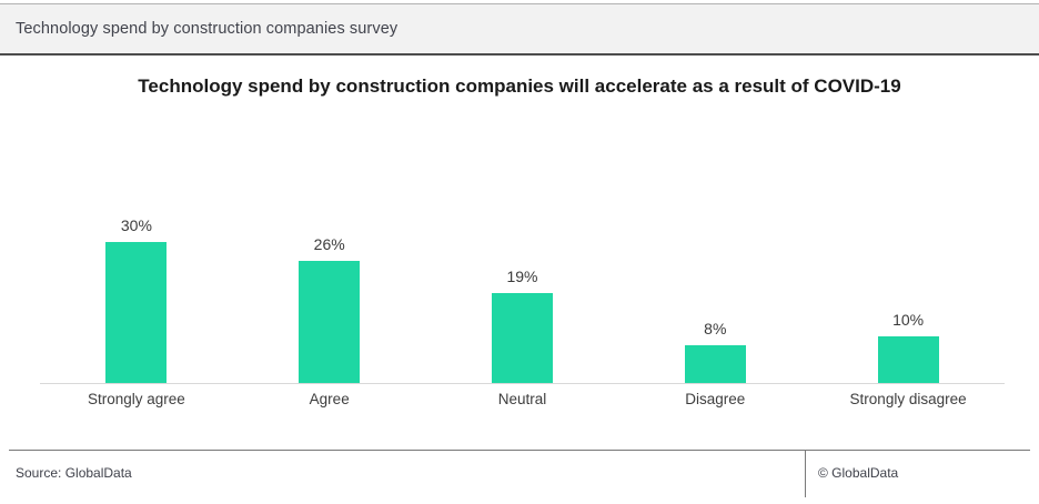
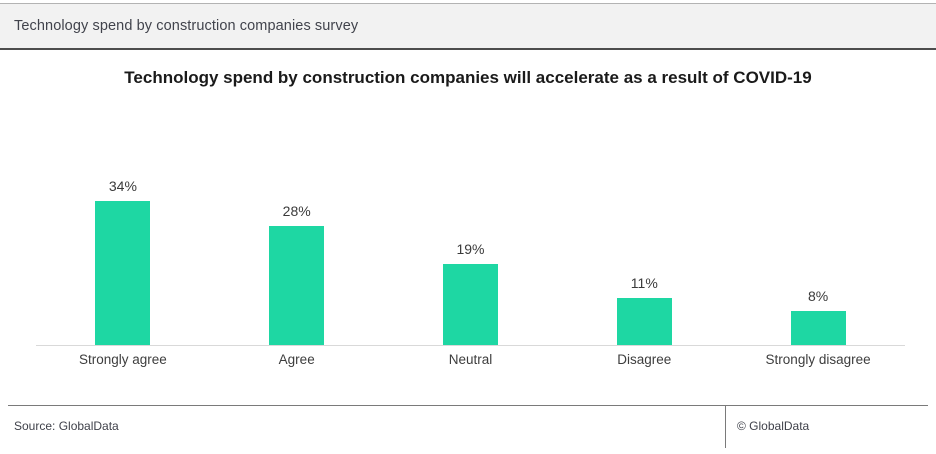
Strongly agree: 30% -> 34%
Agree: 26% -> 28%
Disagree: 8% -> 11%
Strongly disagree: 10% -> 8%
